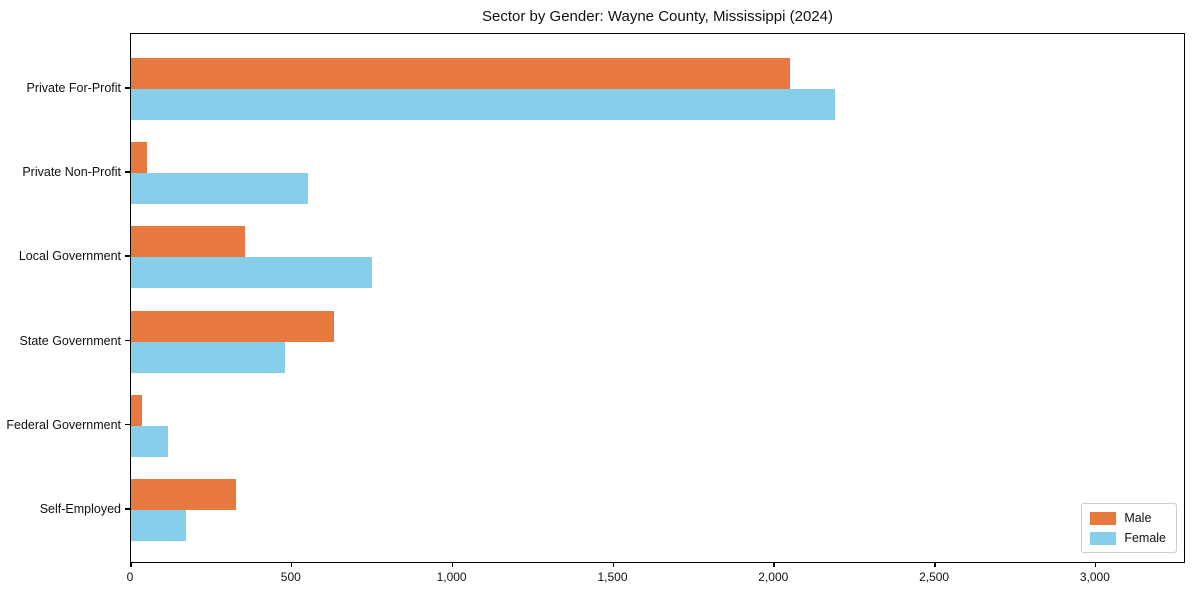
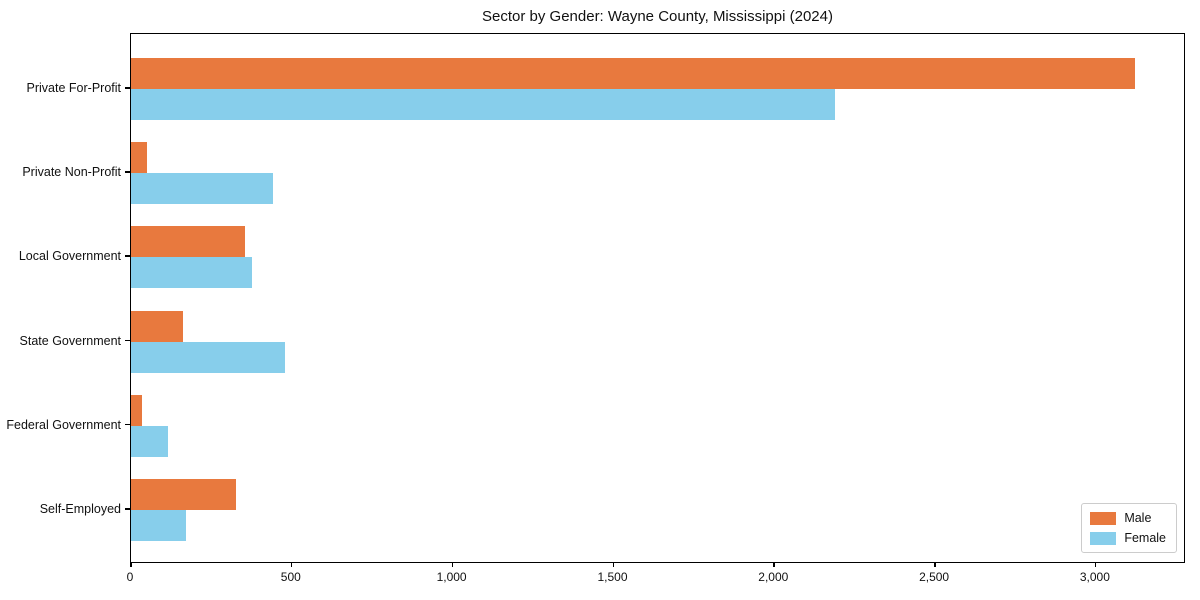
Male/Private For-Profit: 2050 -> 3120
Female/Private Non-Profit: 550 -> 440
Female/Local Government: 750 -> 380
Male/State Government: 630 -> 160
